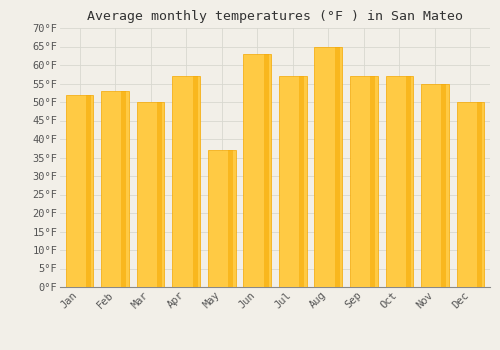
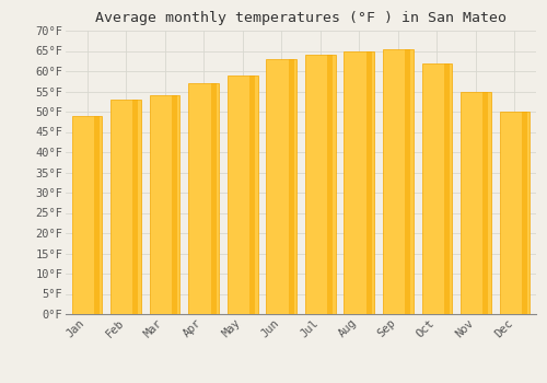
Jan: 52.0°F -> 49.0°F
Mar: 50.0°F -> 54.0°F
May: 37.0°F -> 59.0°F
Jul: 57.0°F -> 64.0°F
Sep: 57.0°F -> 65.5°F
Oct: 57.0°F -> 62.0°F
